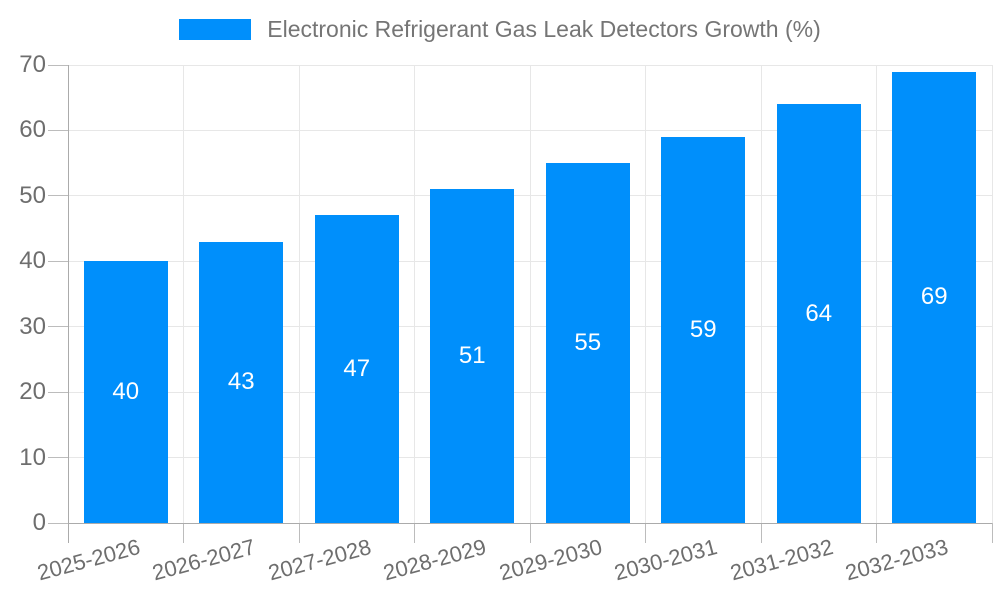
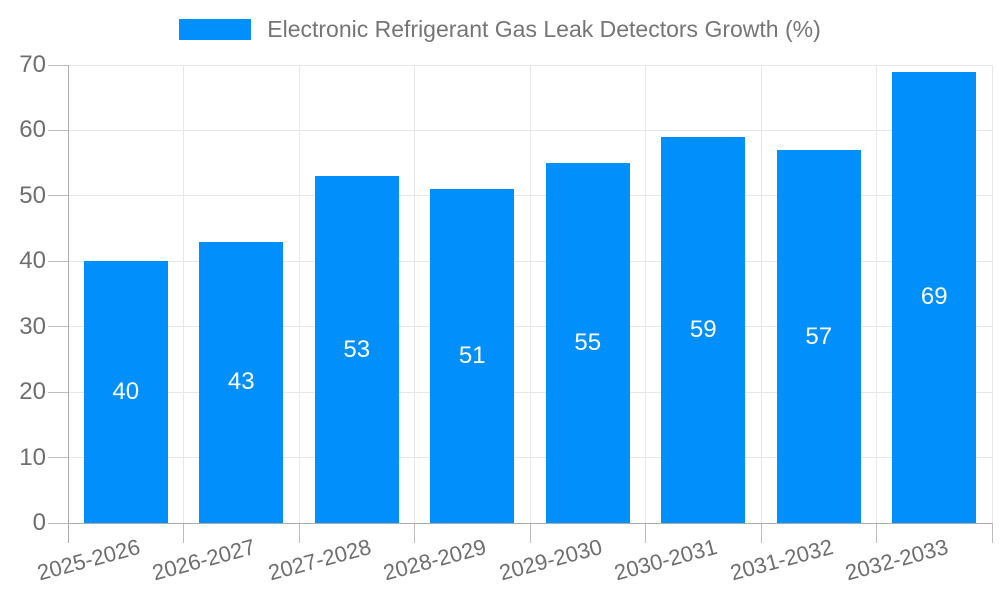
2027-2028: 47 -> 53
2031-2032: 64 -> 57
